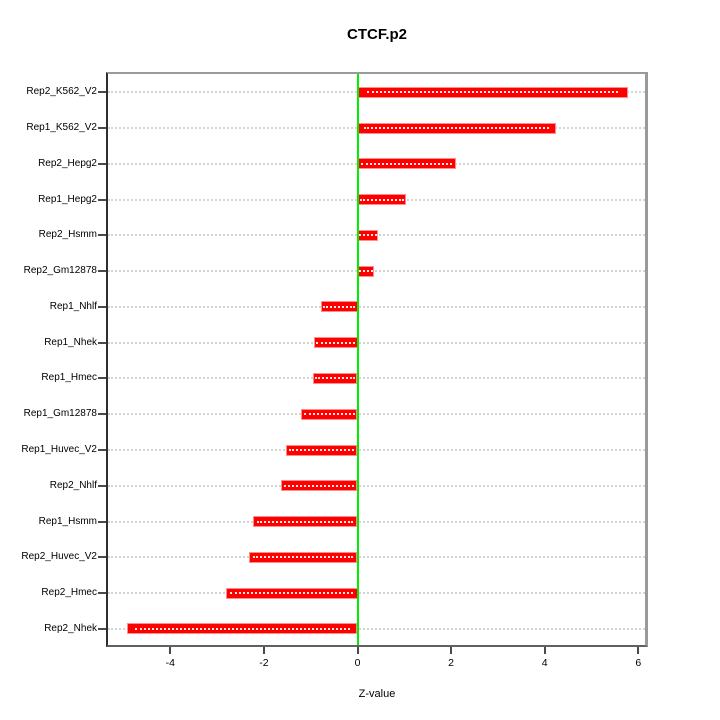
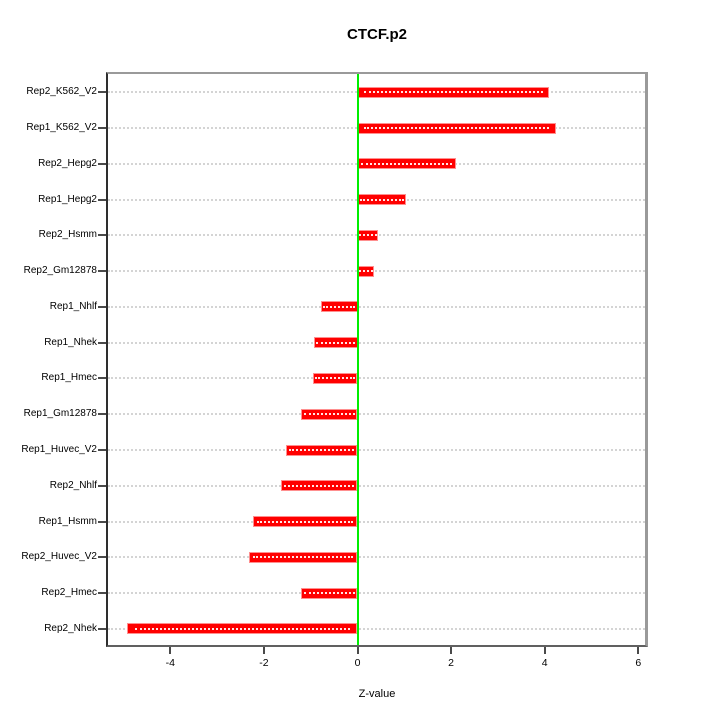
Rep2_K562_V2: 5.8 -> 4.1
Rep2_Hmec: -2.8 -> -1.2
